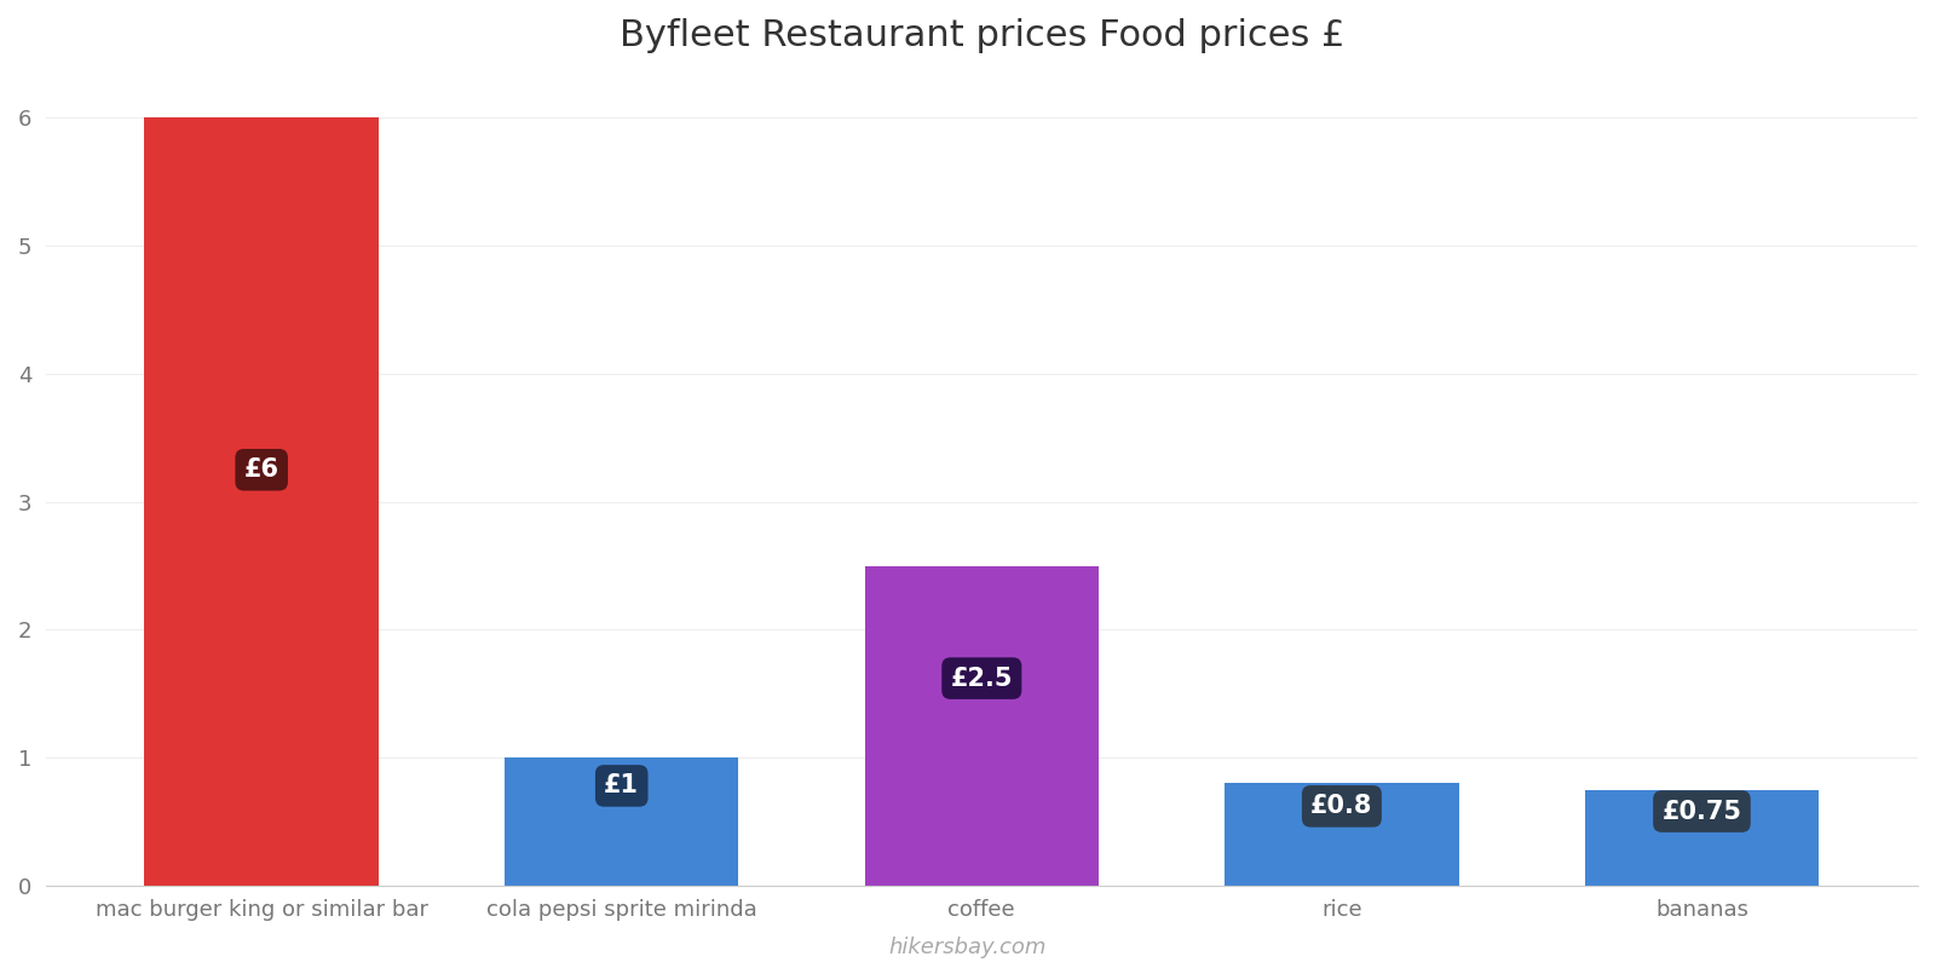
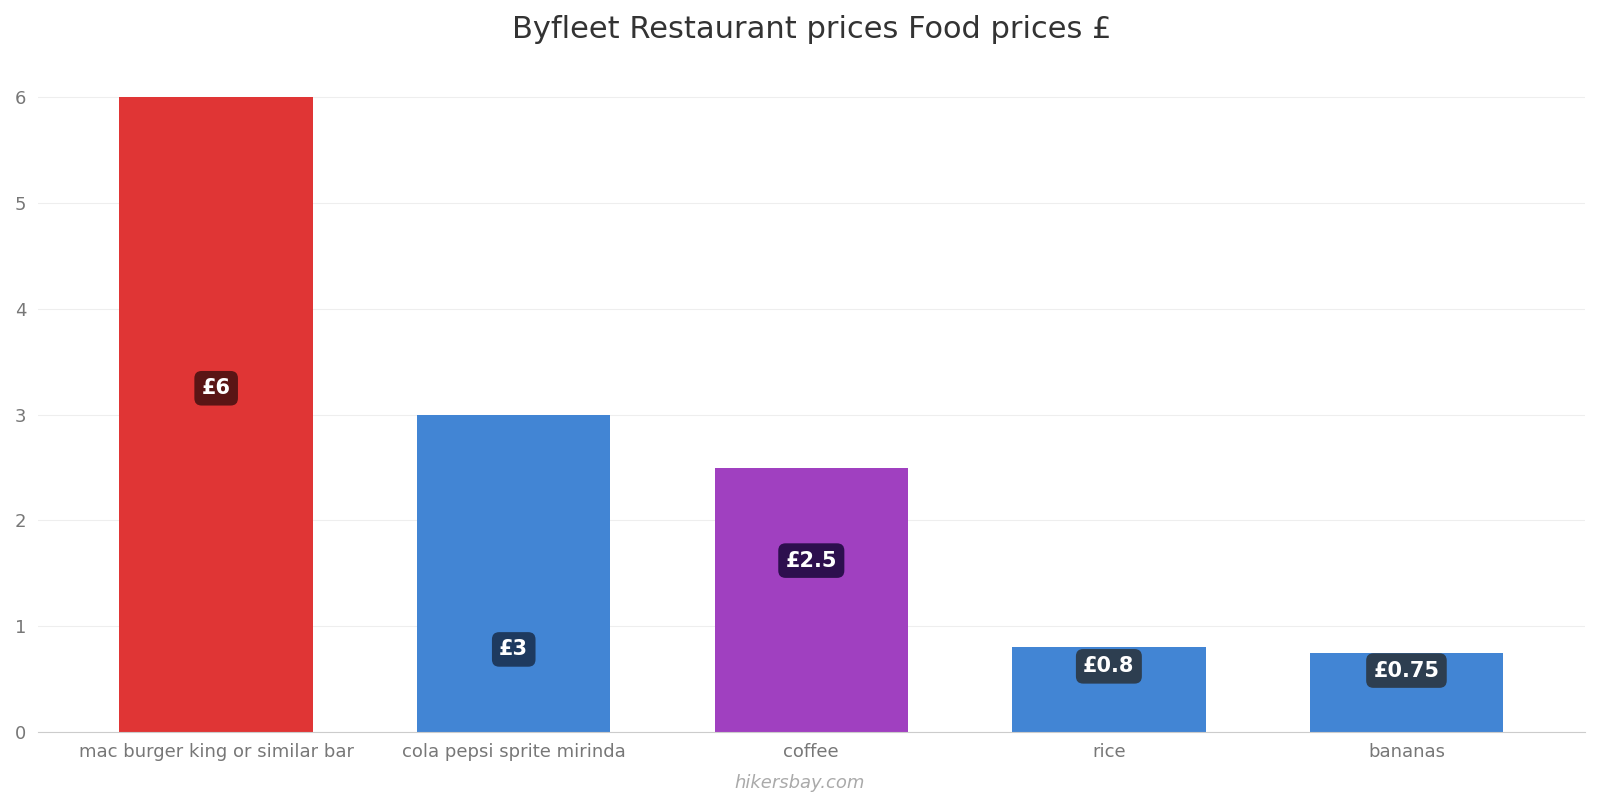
cola pepsi sprite mirinda: £1 -> £3
